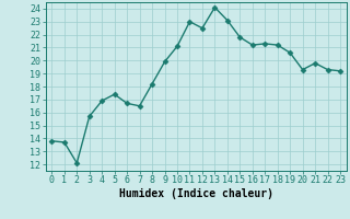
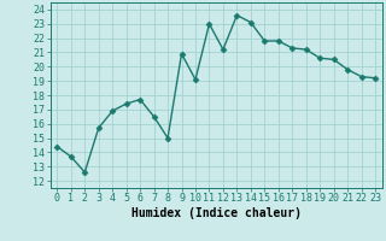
0: 13.8 -> 14.4
2: 12.1 -> 12.6
6: 16.7 -> 17.7
8: 18.2 -> 15.0
9: 19.9 -> 20.9
10: 21.1 -> 19.1
12: 22.5 -> 21.2
13: 24.1 -> 23.6
16: 21.2 -> 21.8
20: 19.3 -> 20.5
